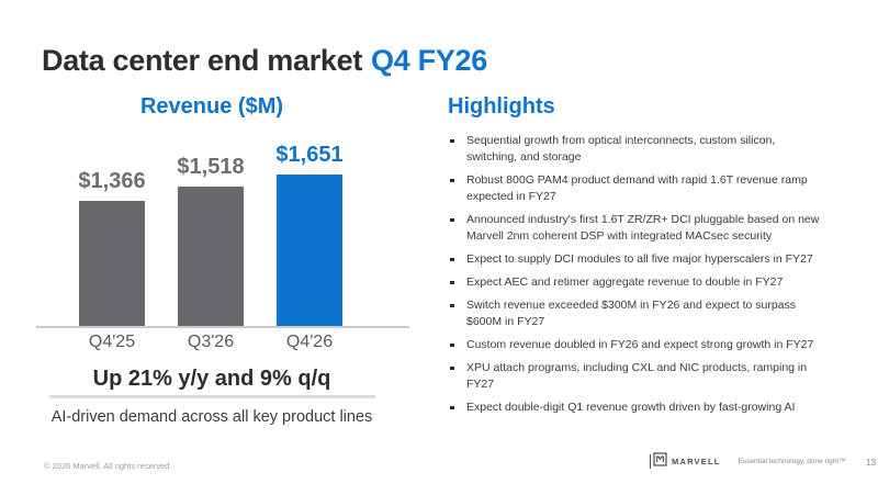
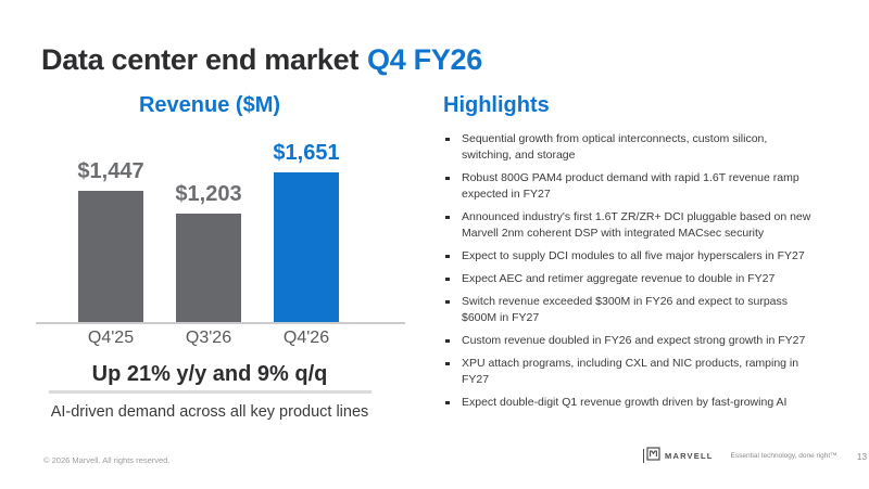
Q4'25: $1,366 -> $1,447
Q3'26: $1,518 -> $1,203
